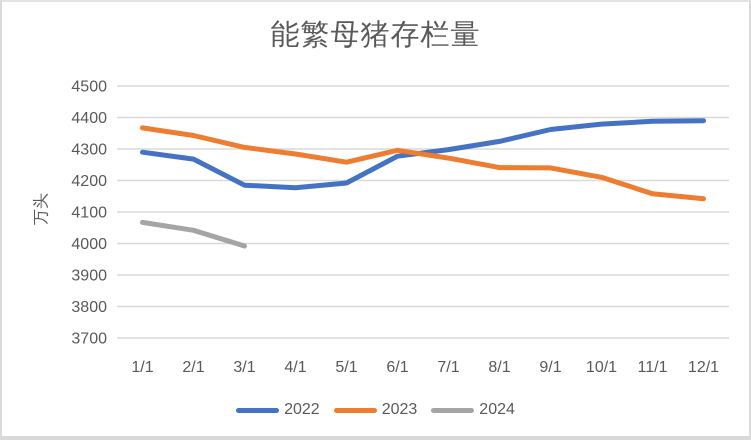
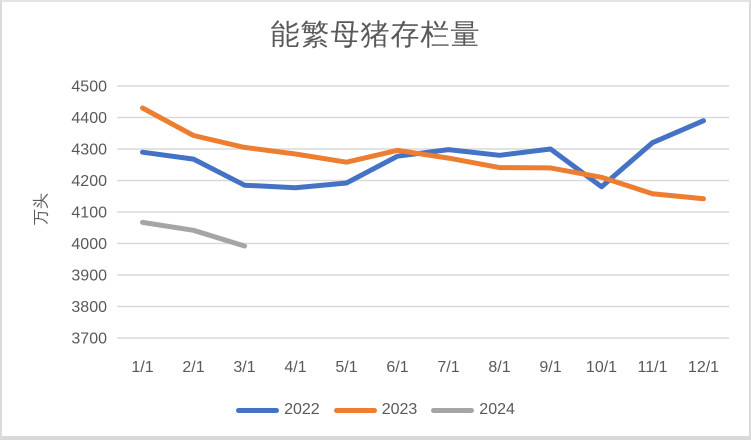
2023/1/1: 4370 -> 4430
2022/8/1: 4320 -> 4280
2022/9/1: 4360 -> 4300
2022/10/1: 4380 -> 4180
2022/11/1: 4390 -> 4320
